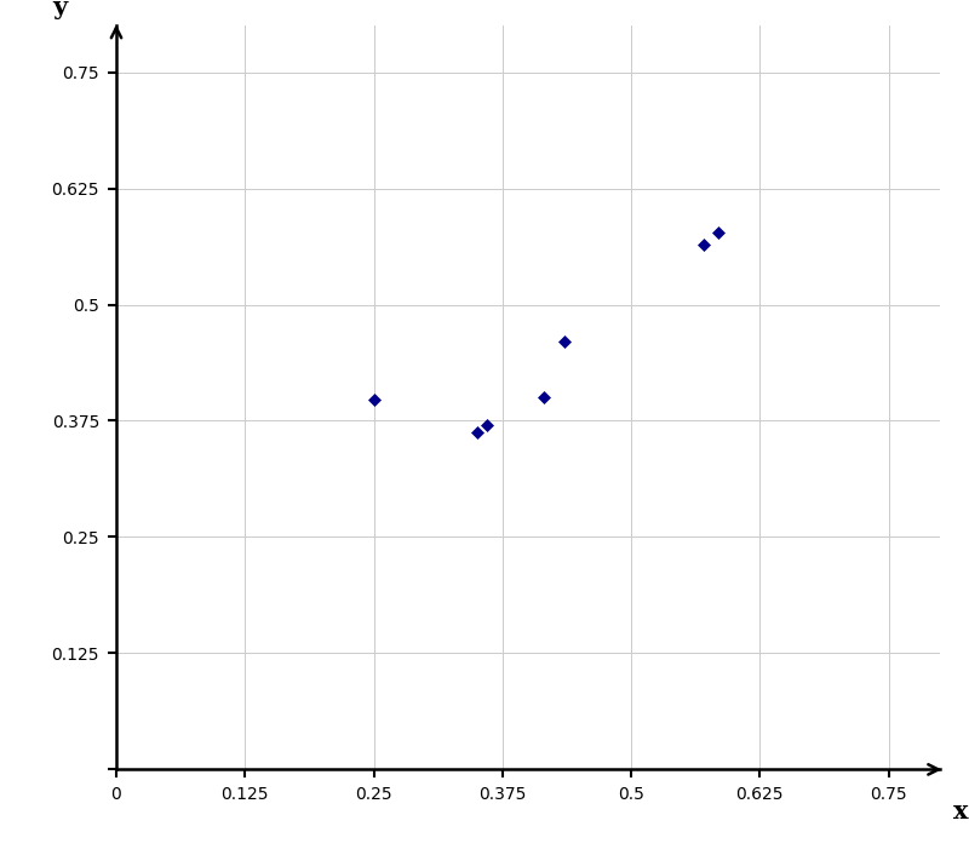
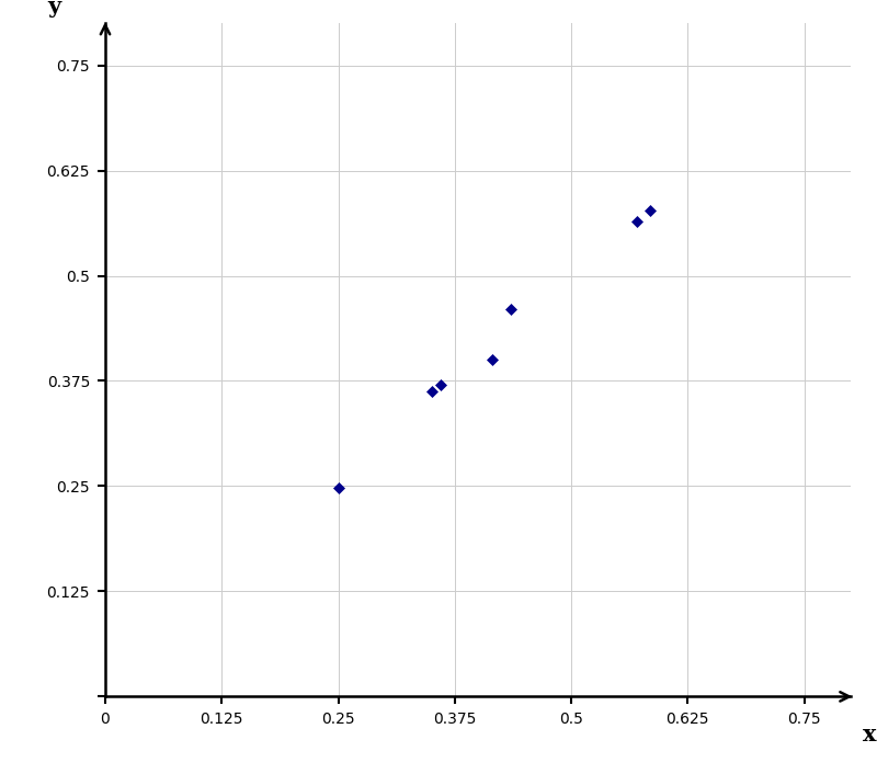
0.25: 0.398 -> 0.248
